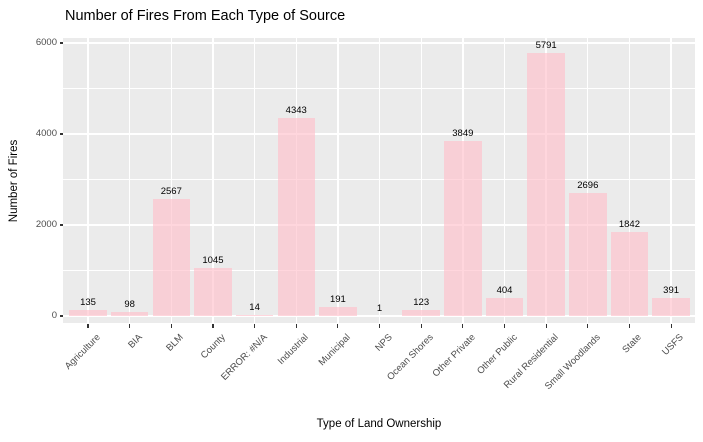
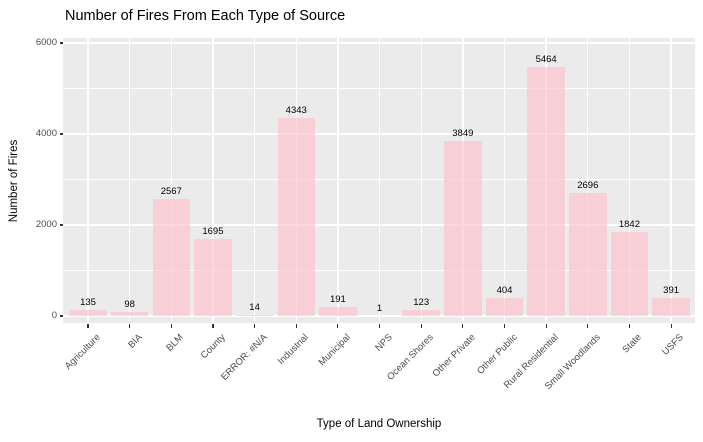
County: 1045 -> 1695
Rural Residential: 5791 -> 5464
